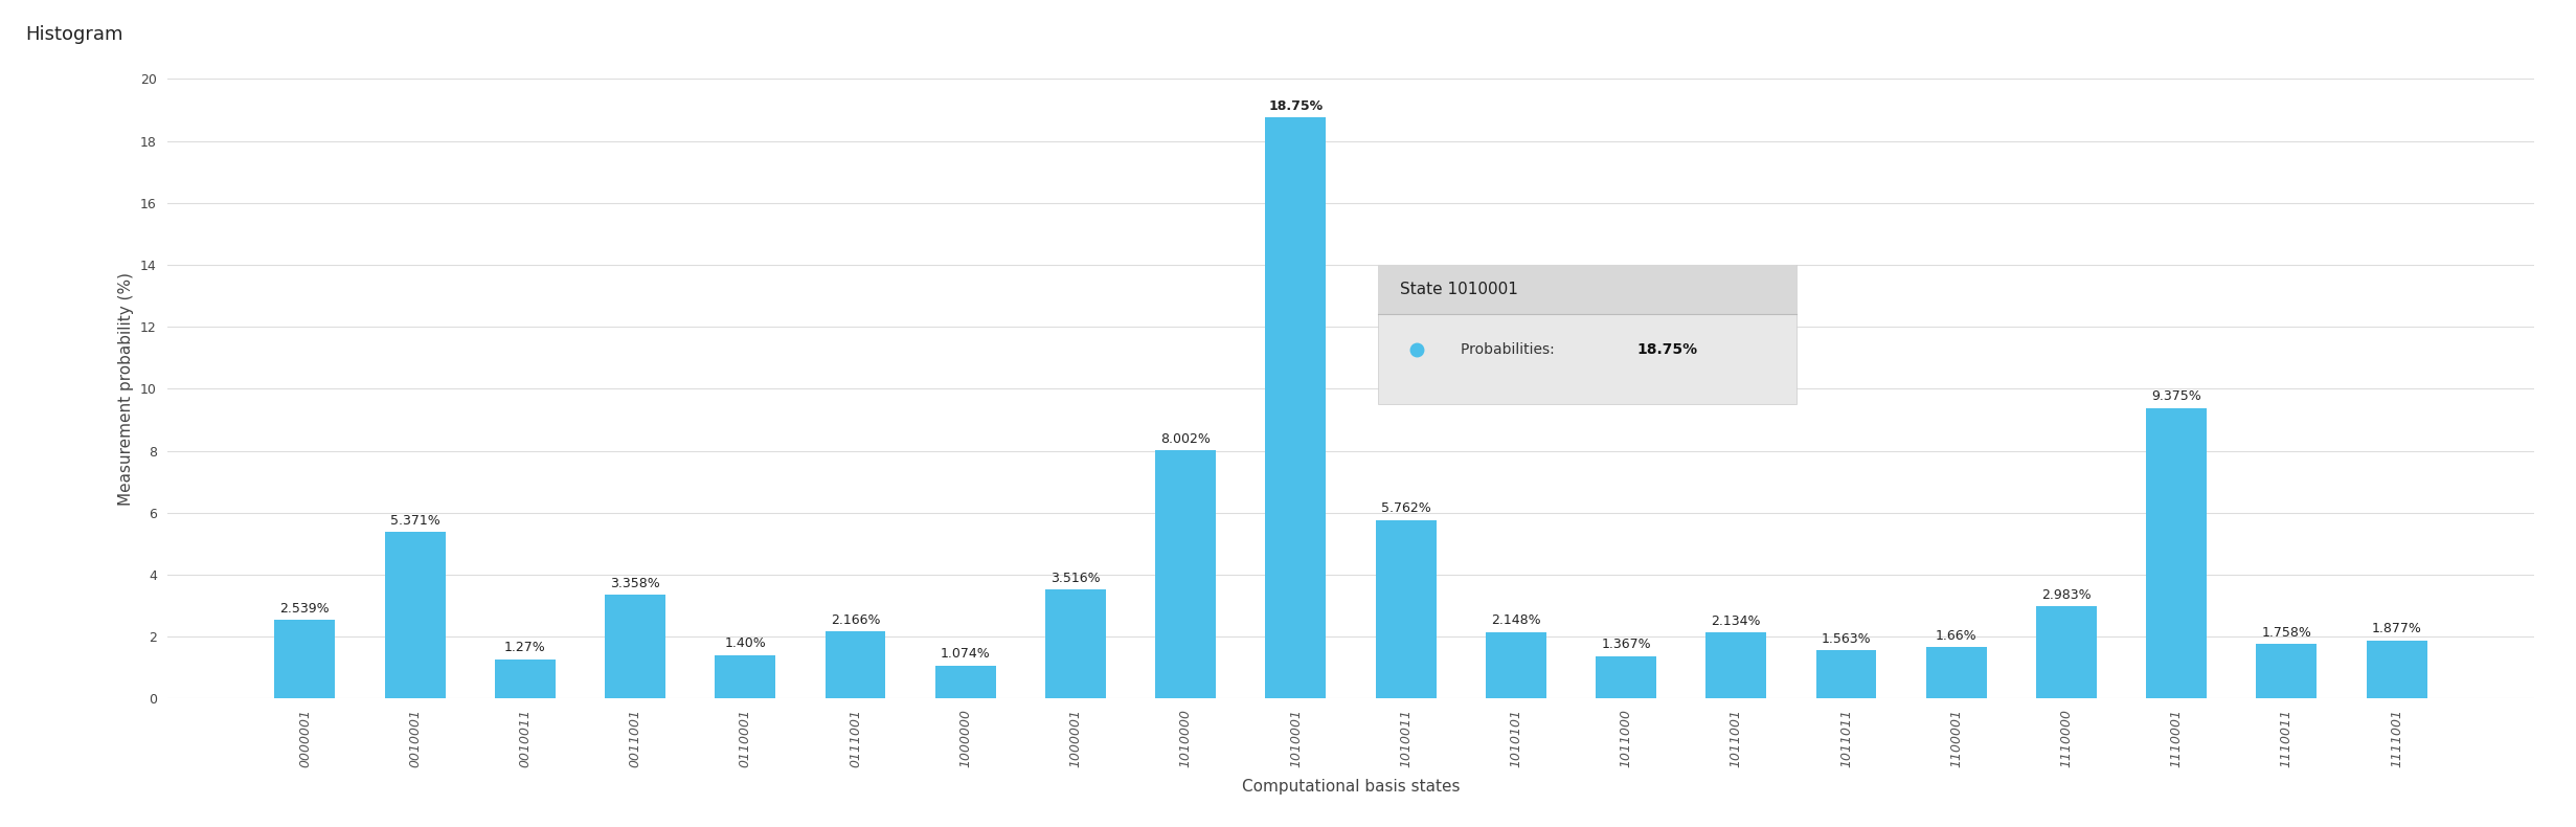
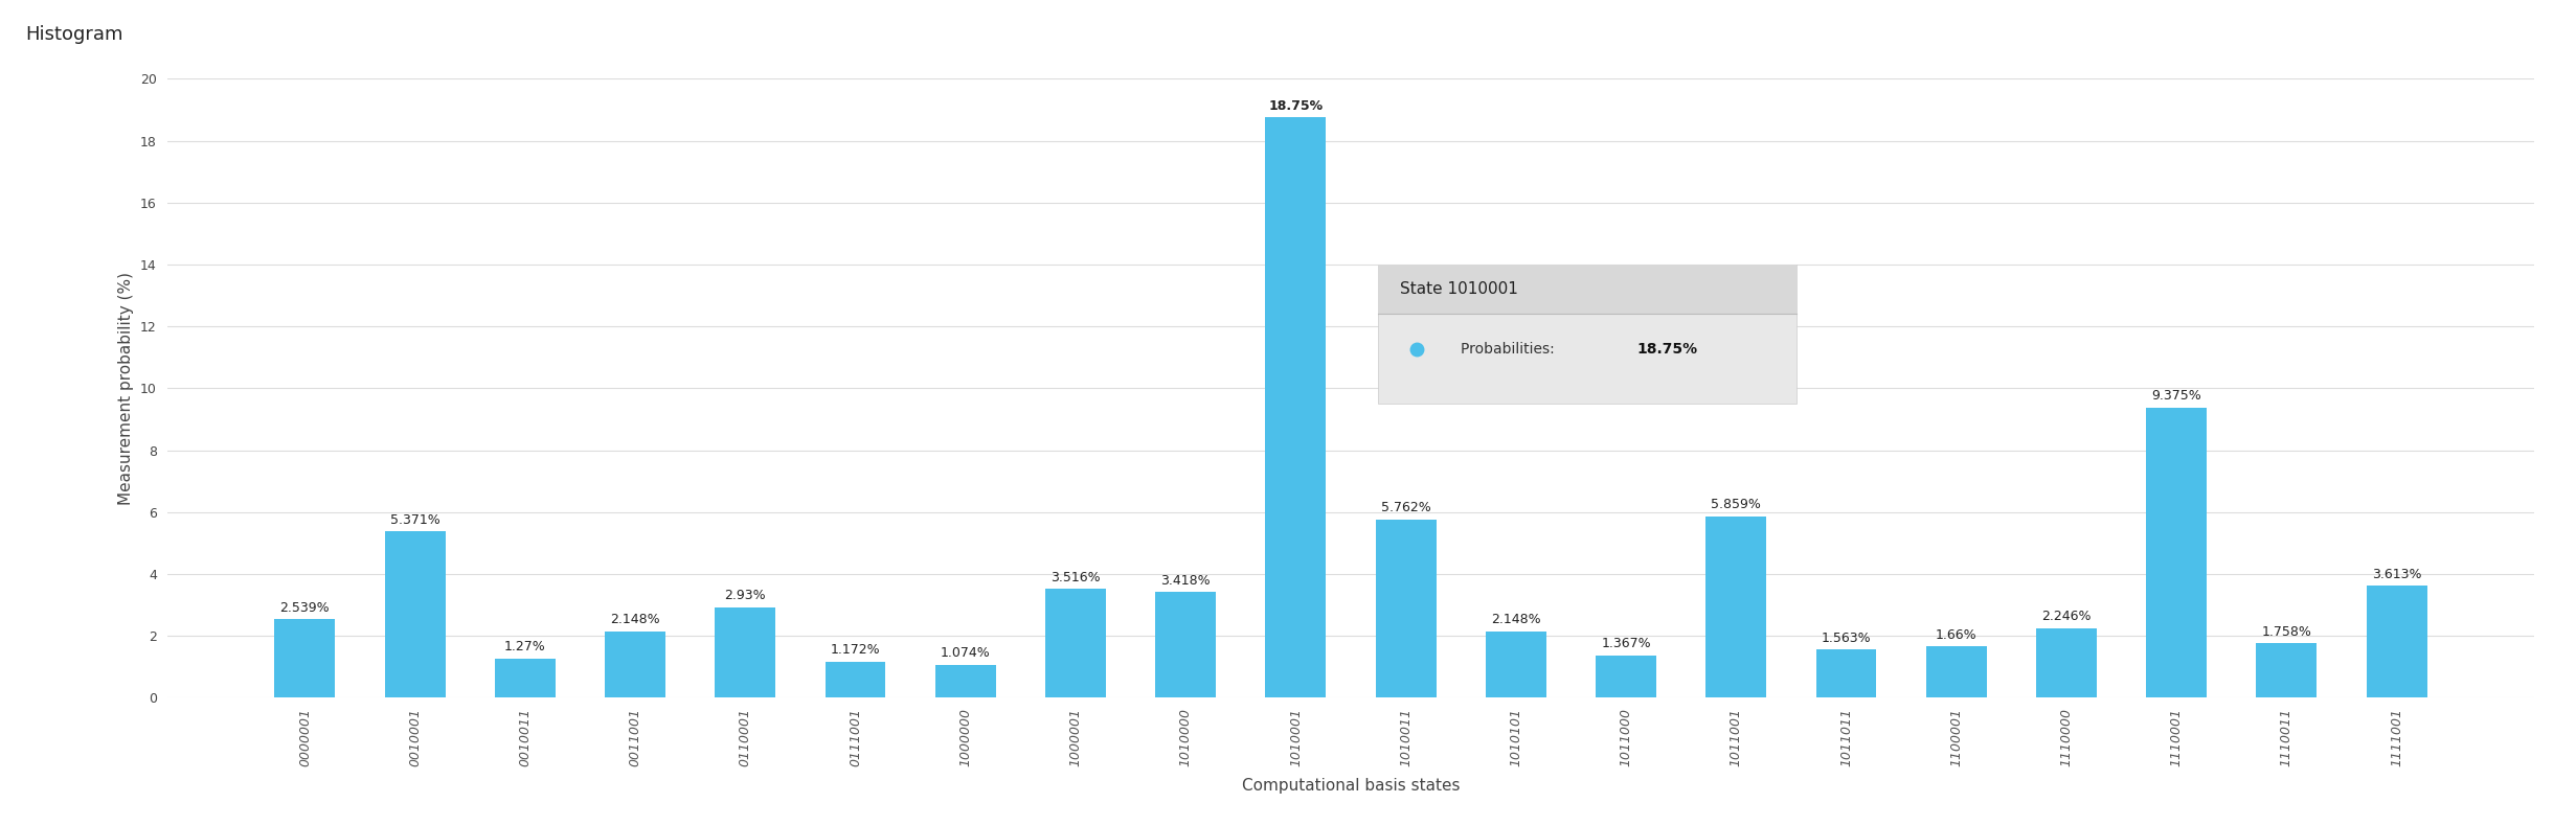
0011001: 3.358% -> 2.148%
0110001: 1.40% -> 2.93%
0111001: 2.166% -> 1.172%
1010000: 8.002% -> 3.418%
1011001: 2.134% -> 5.859%
1110000: 2.983% -> 2.246%
1111001: 1.877% -> 3.613%
